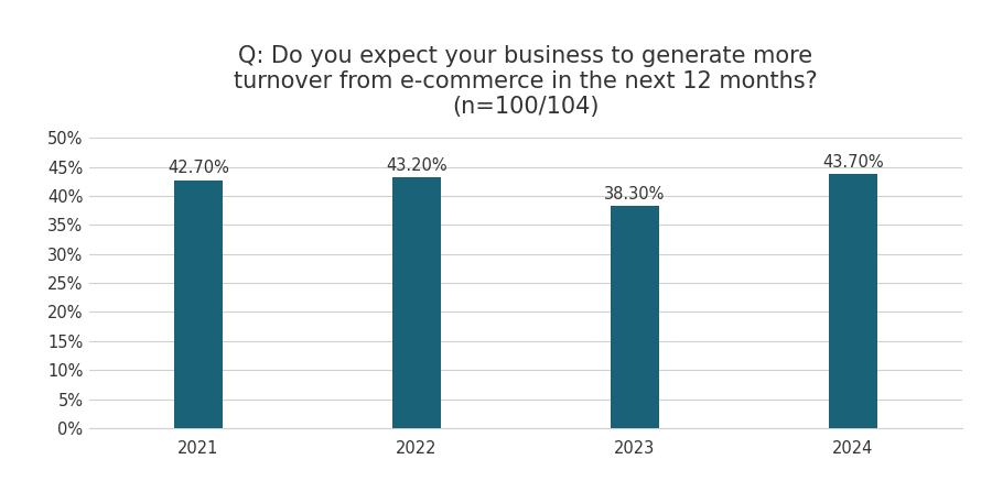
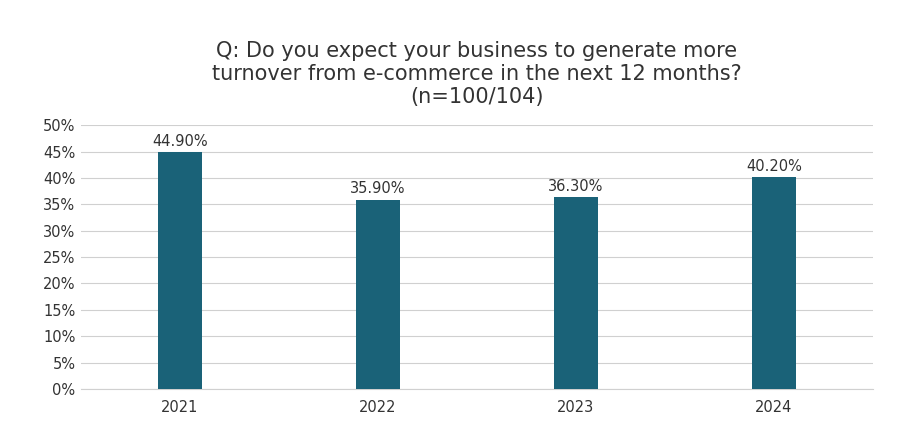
2021: 42.70% -> 44.90%
2022: 43.20% -> 35.90%
2023: 38.30% -> 36.30%
2024: 43.70% -> 40.20%
